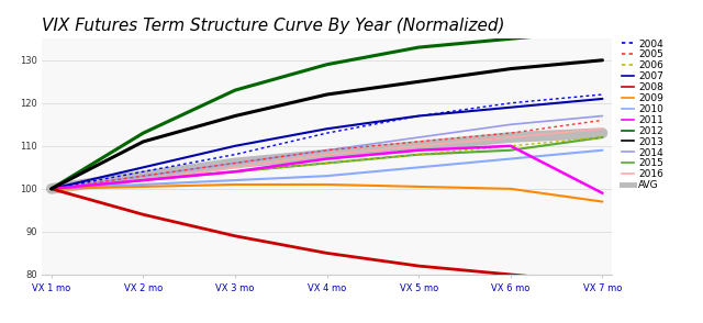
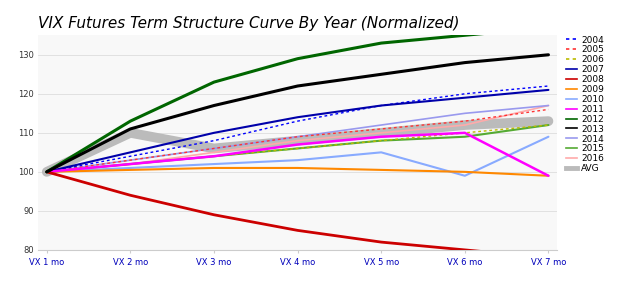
AVG/VX 2 mo: 103 -> 110
2010/VX 6 mo: 107 -> 99
2009/VX 7 mo: 97.0 -> 99.0
2016/VX 7 mo: 114 -> 117
